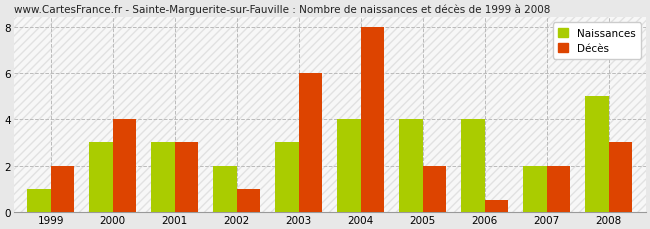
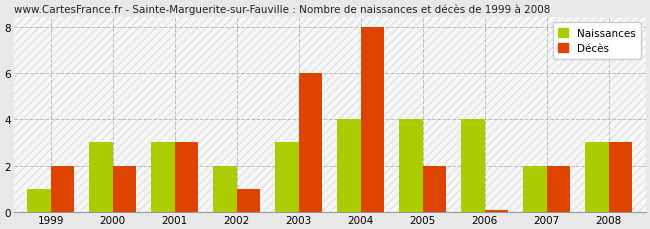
Décès/2000: 4.0 -> 2.0
Décès/2006: 0.5 -> 0.1
Naissances/2008: 5 -> 3
